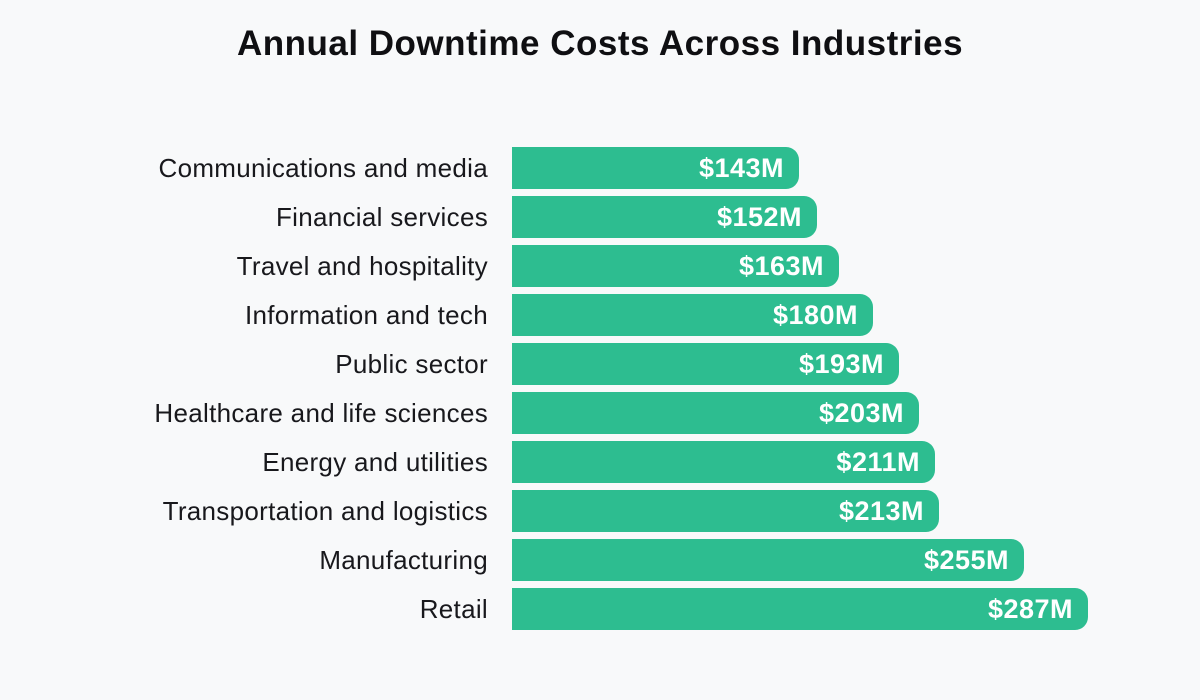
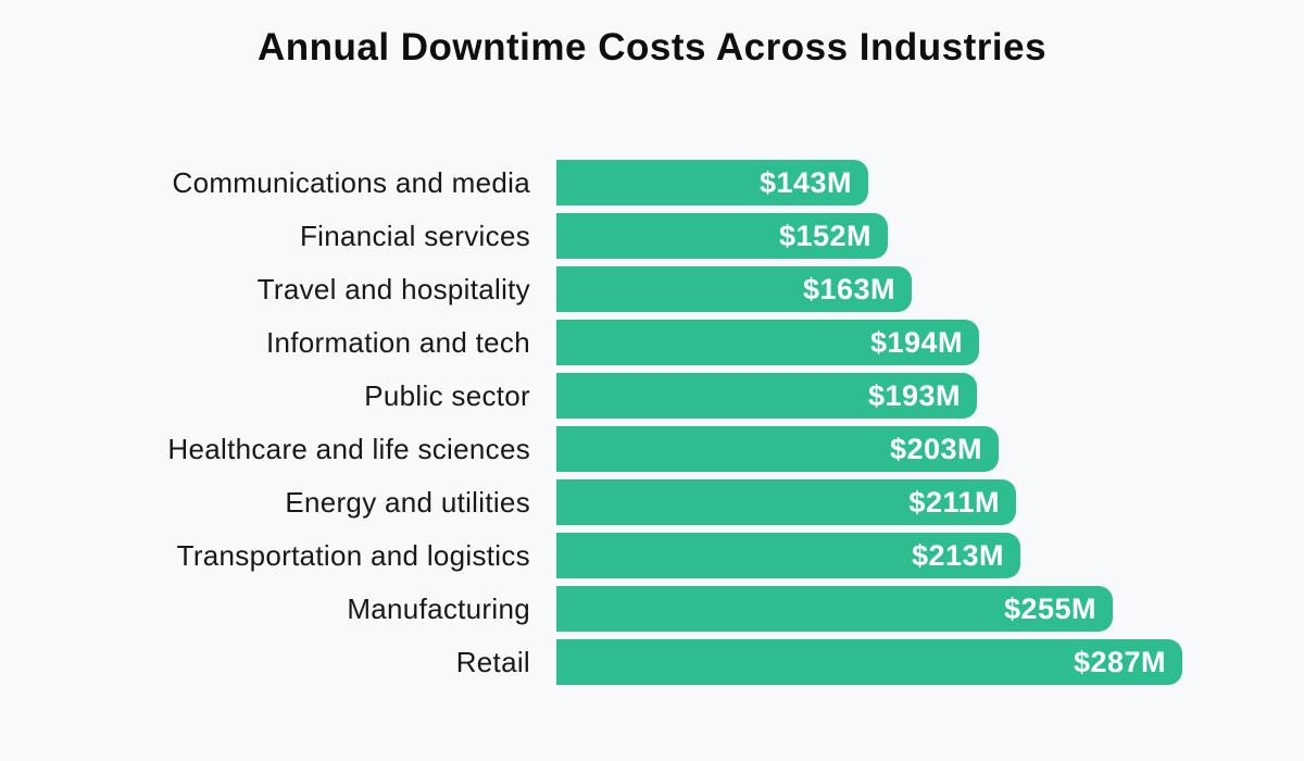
Information and tech: $180M -> $194M
